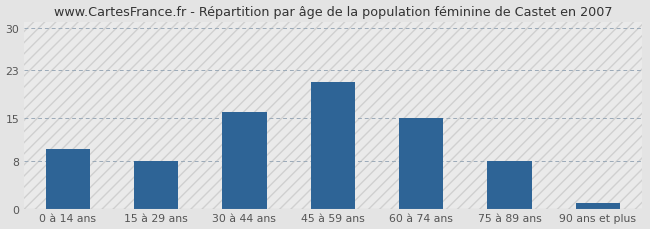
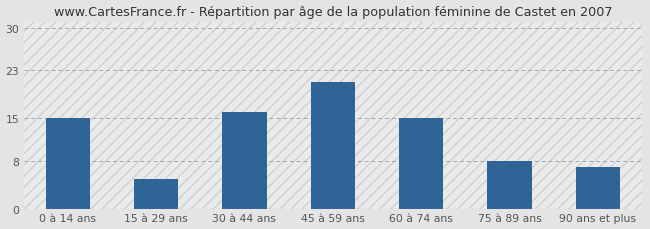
0 à 14 ans: 10 -> 15
15 à 29 ans: 8 -> 5
90 ans et plus: 1 -> 7
